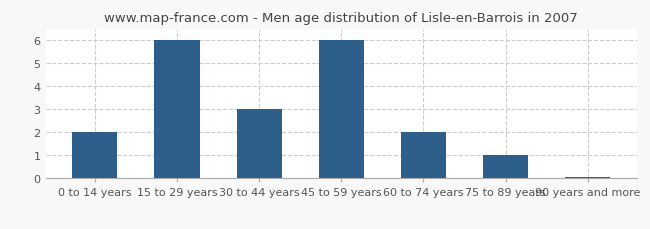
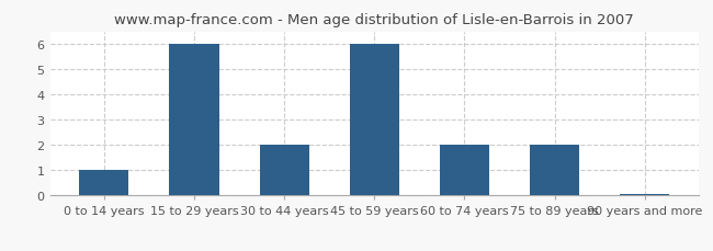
0 to 14 years: 2.00 -> 1.00
30 to 44 years: 3.00 -> 2.00
75 to 89 years: 1.00 -> 2.00
